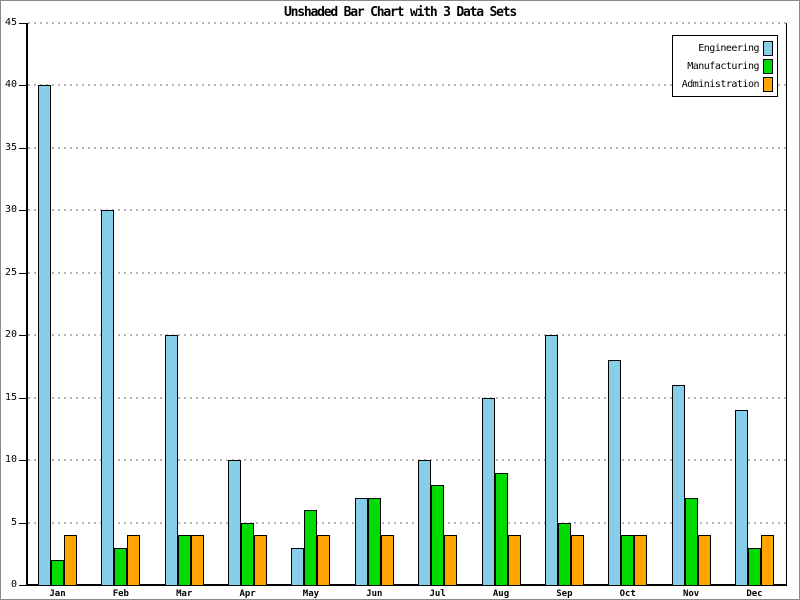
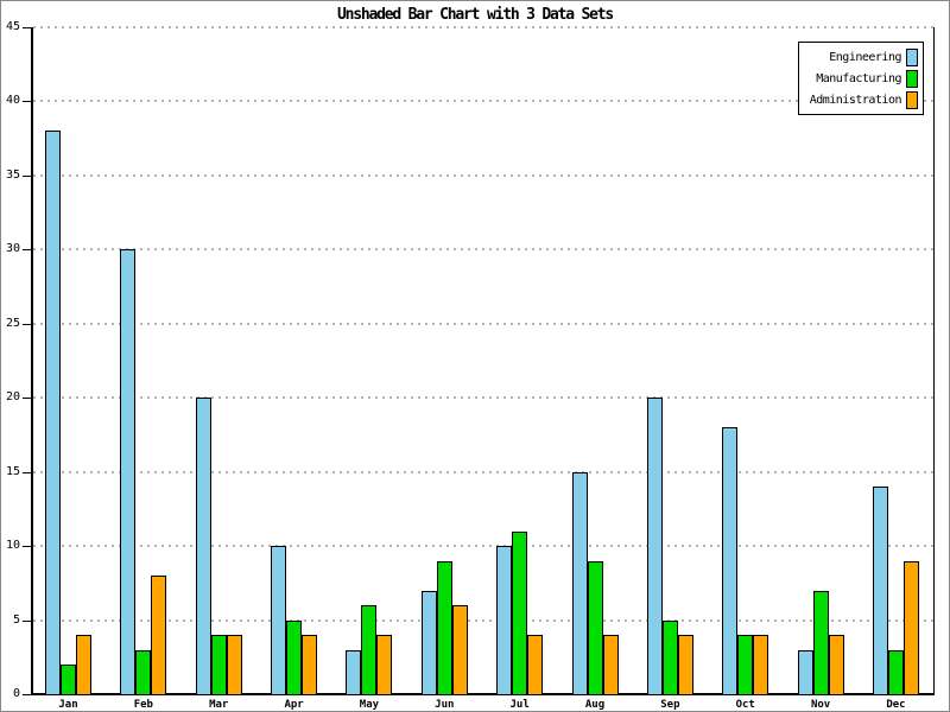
Engineering/Jan: 40 -> 38
Administration/Feb: 4 -> 8
Manufacturing/Jun: 7 -> 9
Administration/Jun: 4 -> 6
Manufacturing/Jul: 8 -> 11
Engineering/Nov: 16 -> 3
Administration/Dec: 4 -> 9
